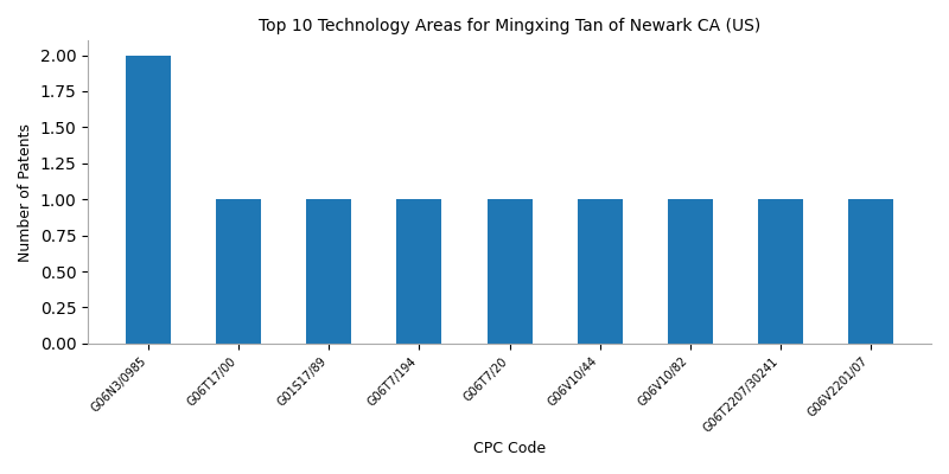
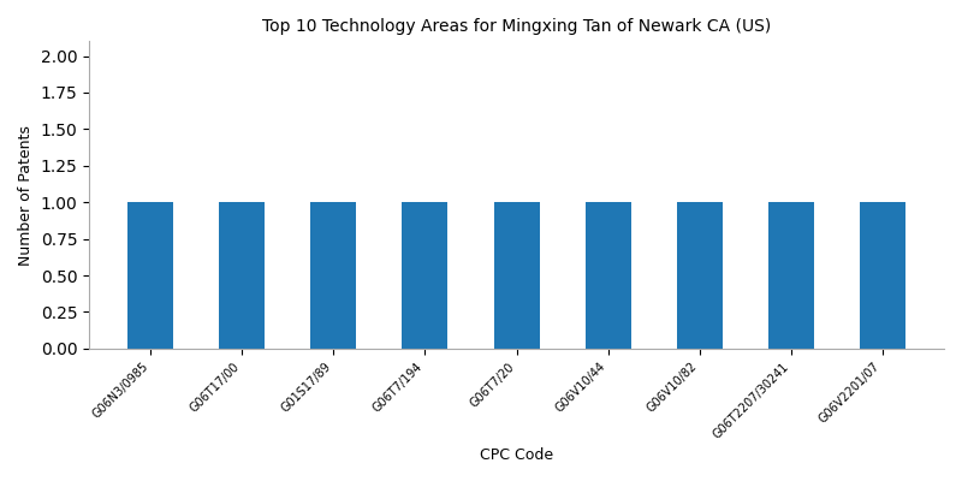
G06N3/0985: 2 -> 1
